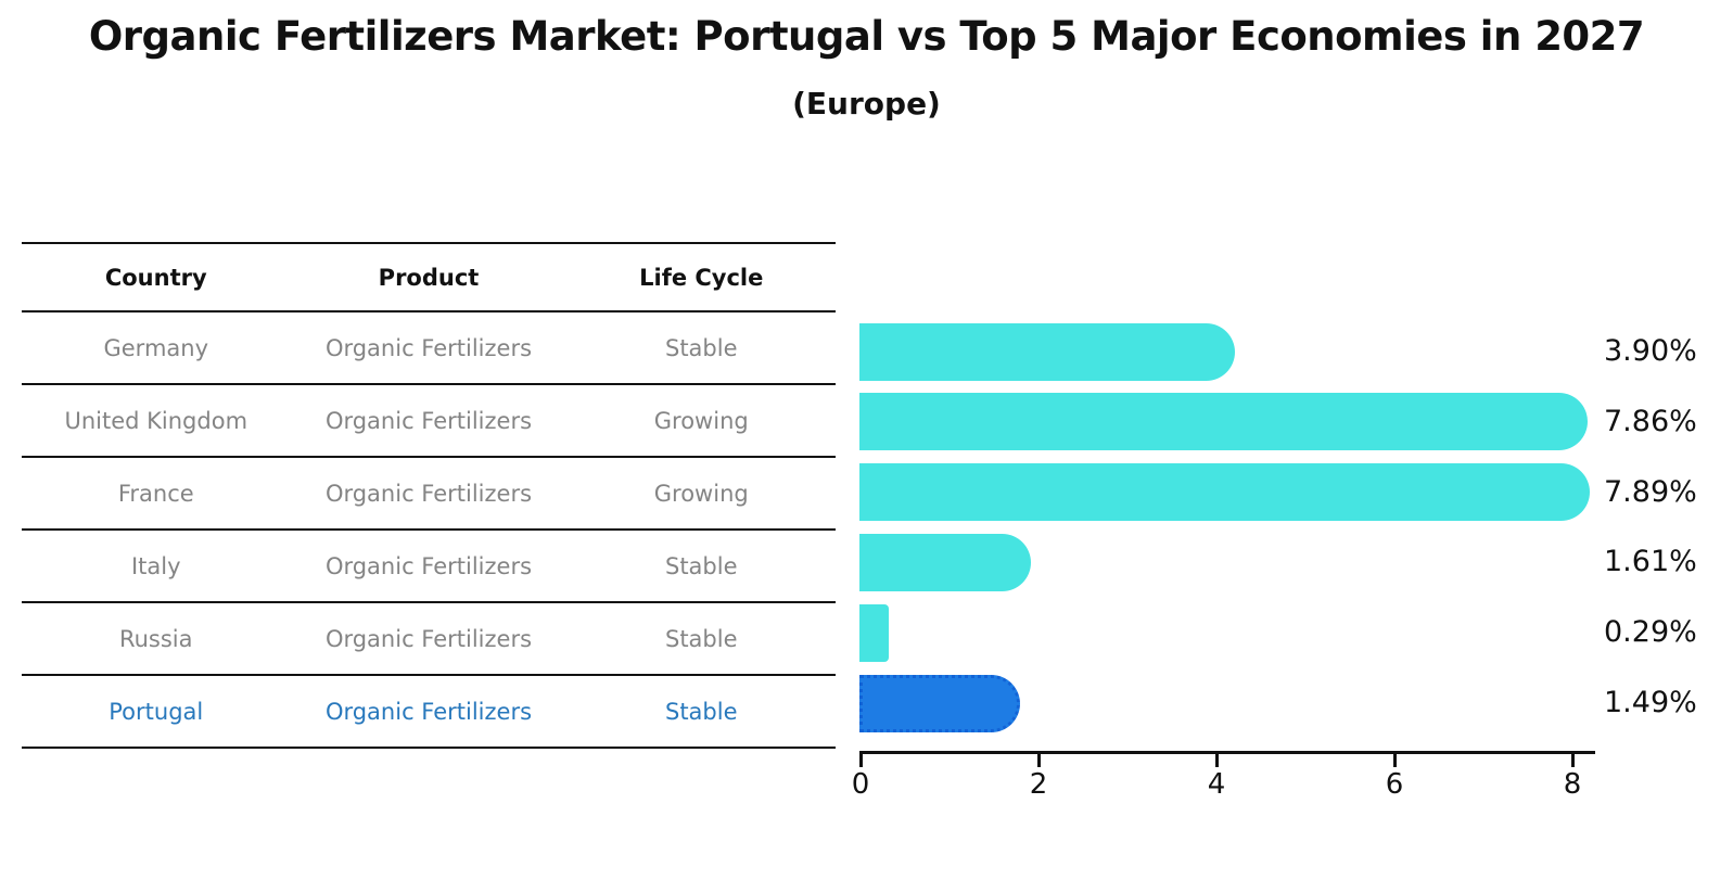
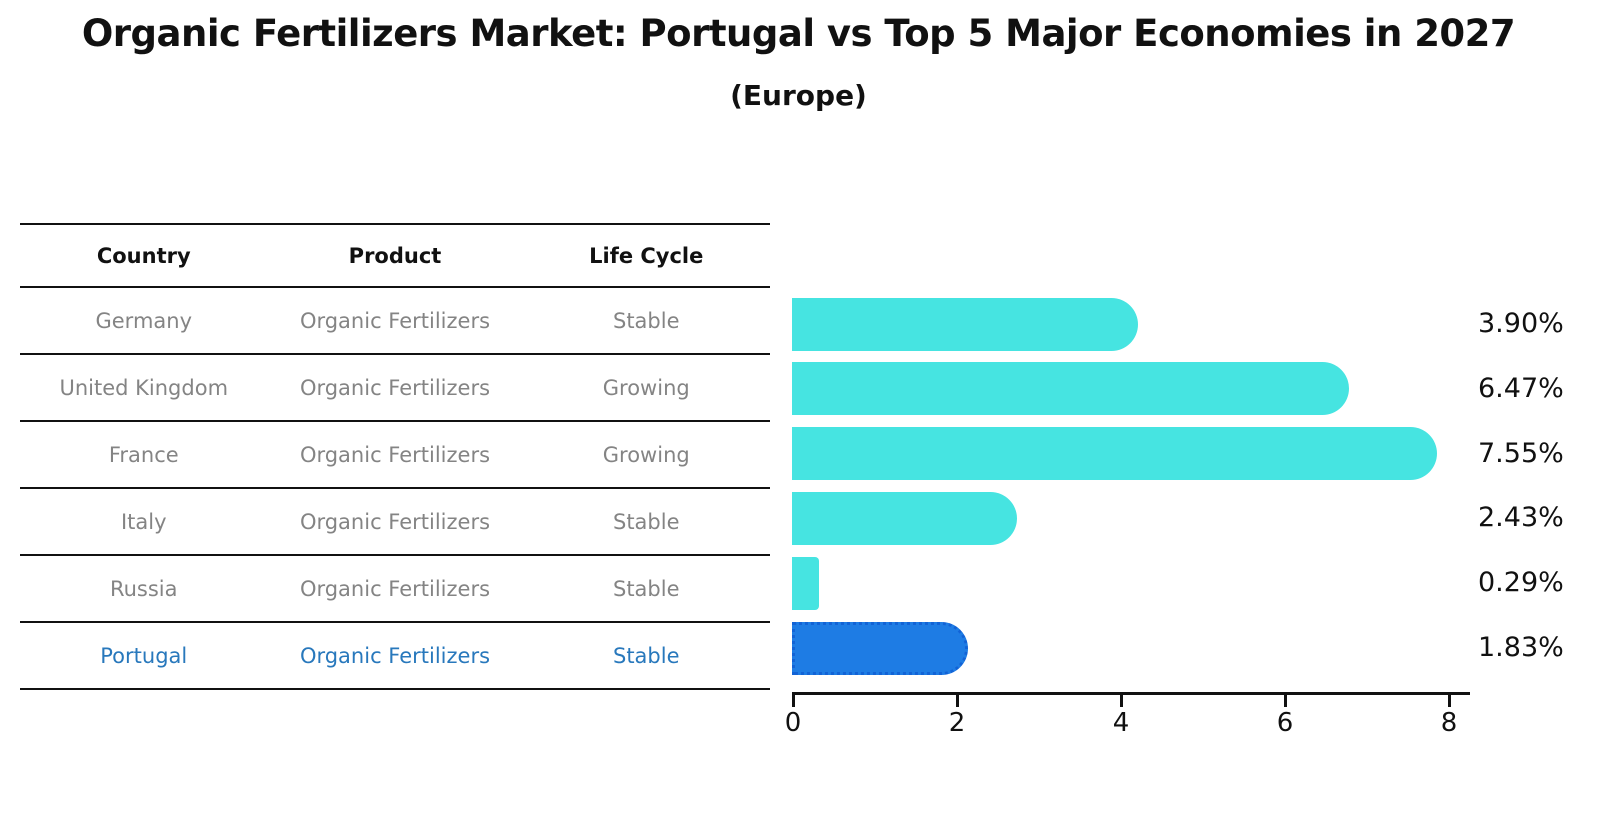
United Kingdom: 7.86% -> 6.47%
France: 7.89% -> 7.55%
Italy: 1.61% -> 2.43%
Portugal: 1.49% -> 1.83%
